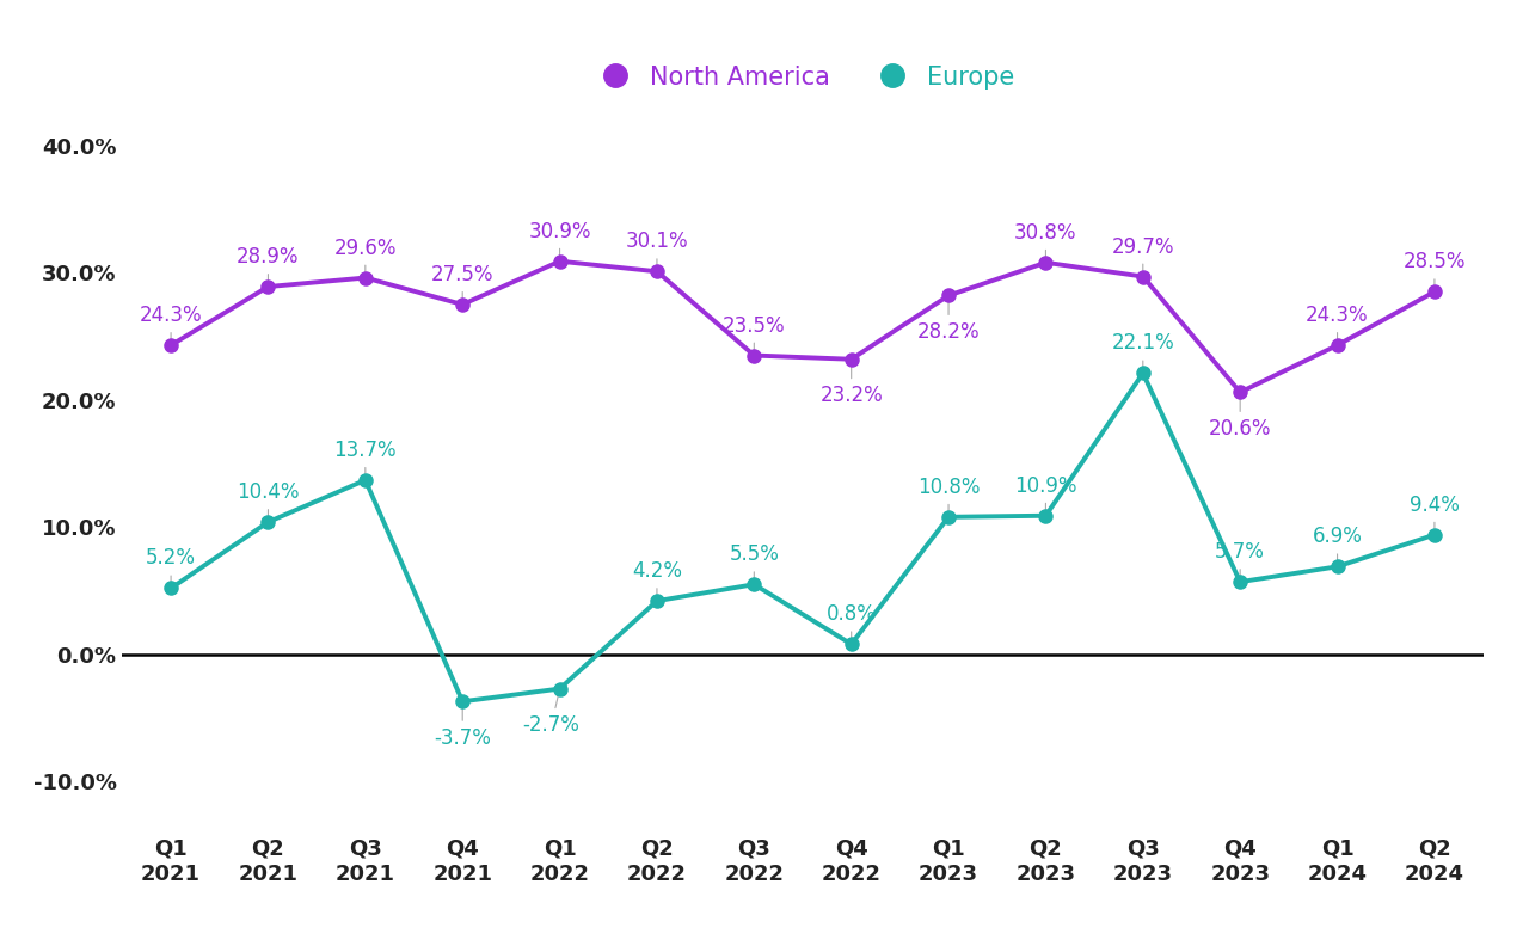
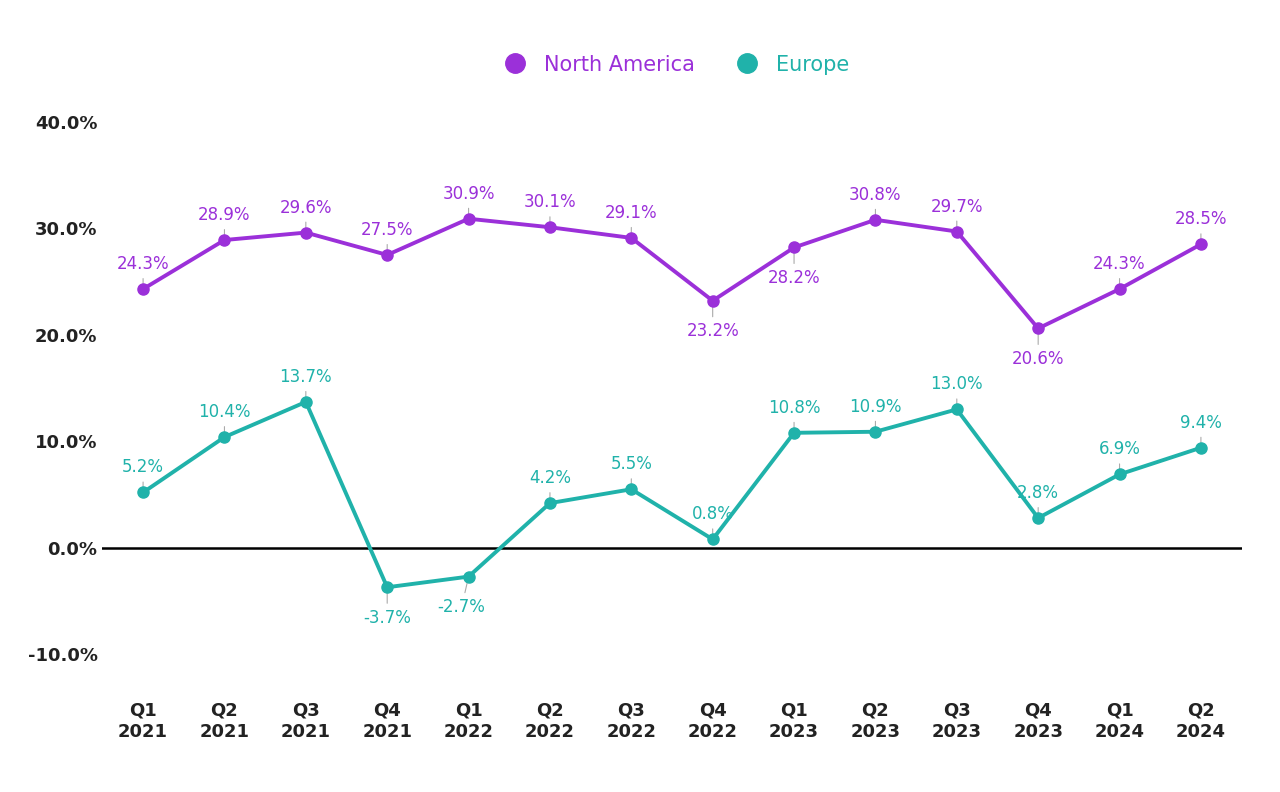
North America/Q3 2022: 23.5% -> 29.1%
Europe/Q3 2023: 22.1% -> 13.0%
Europe/Q4 2023: 5.7% -> 2.8%
